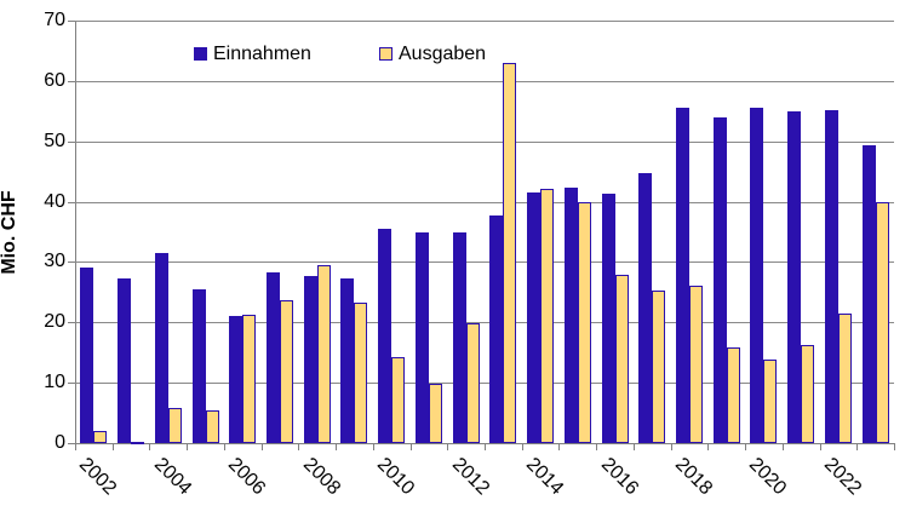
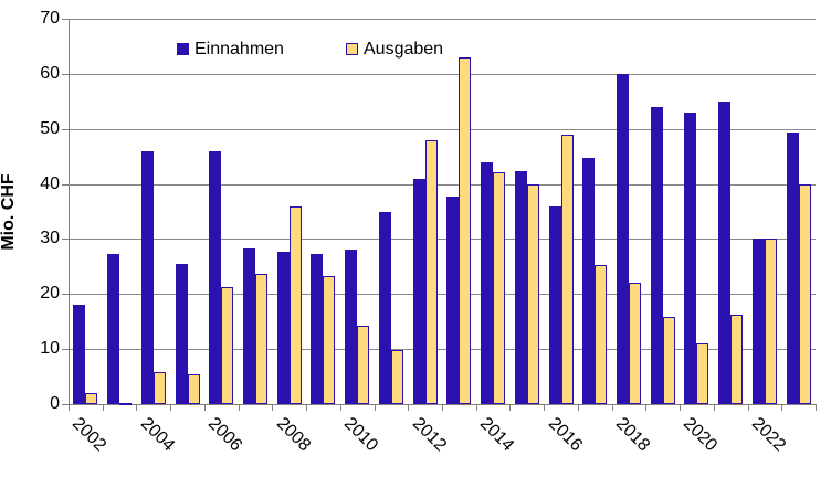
Einnahmen/2002: 29 -> 18
Einnahmen/2004: 32 -> 46
Einnahmen/2006: 21 -> 46
Ausgaben/2008: 30 -> 36
Einnahmen/2010: 36 -> 28
Einnahmen/2012: 35 -> 41
Ausgaben/2012: 20 -> 48
Einnahmen/2014: 42 -> 44
Einnahmen/2016: 41 -> 36
Ausgaben/2016: 28 -> 49
Einnahmen/2018: 56 -> 60
Ausgaben/2018: 26 -> 22
Einnahmen/2020: 56 -> 53
Ausgaben/2020: 14 -> 11
Einnahmen/2022: 55 -> 30
Ausgaben/2022: 21 -> 30
